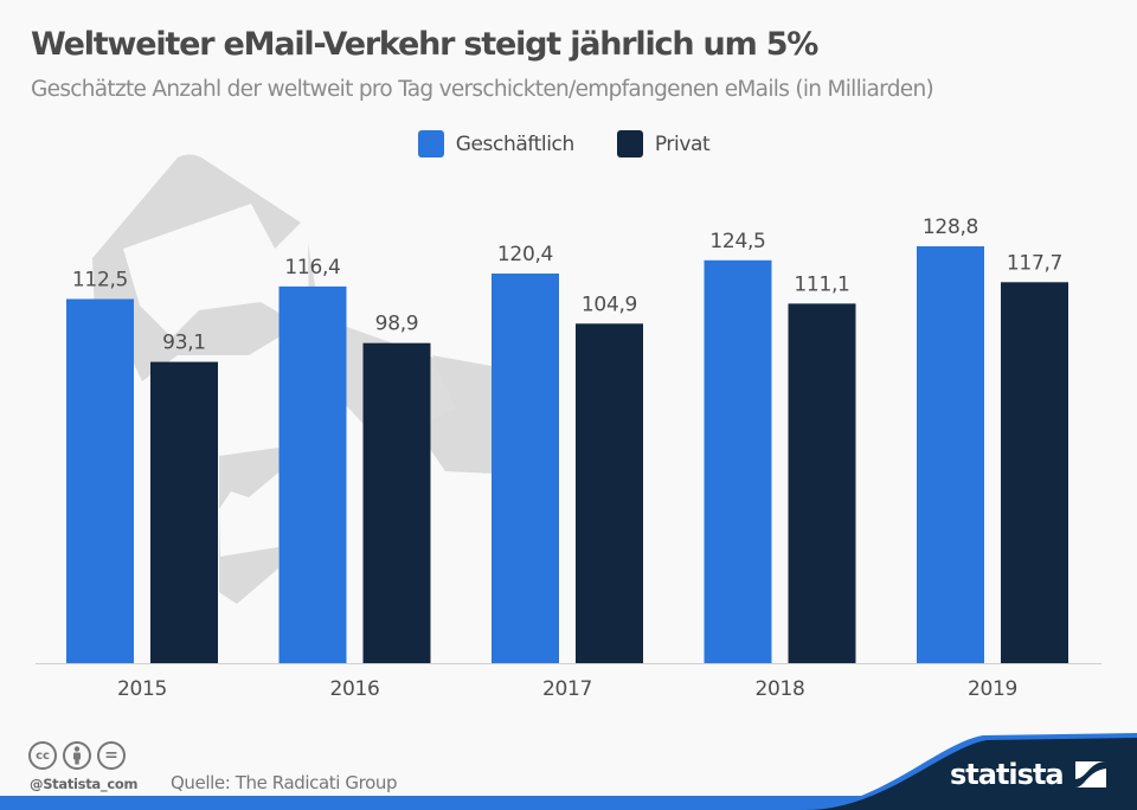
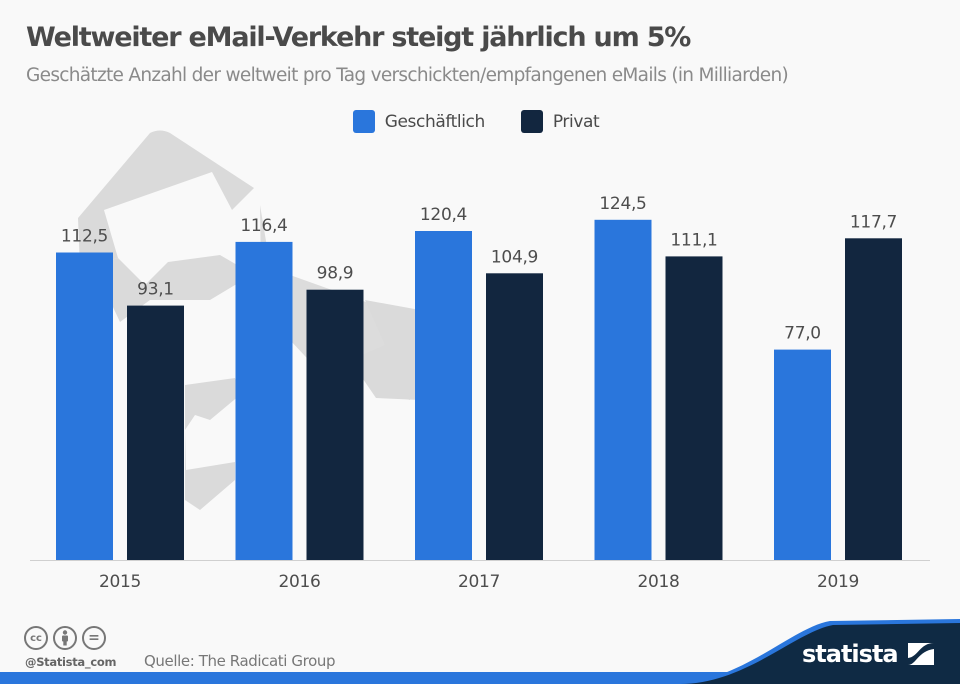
Geschäftlich/2019: 128,8 -> 77,0
